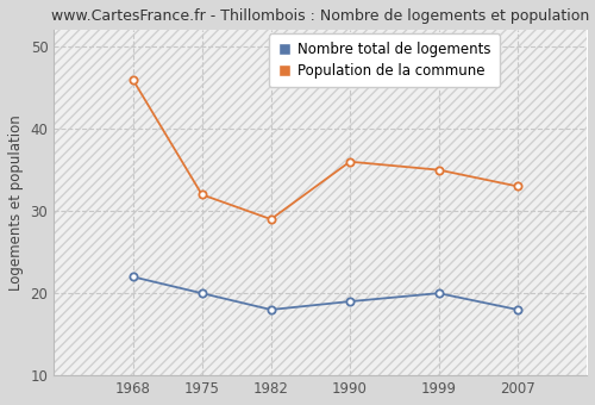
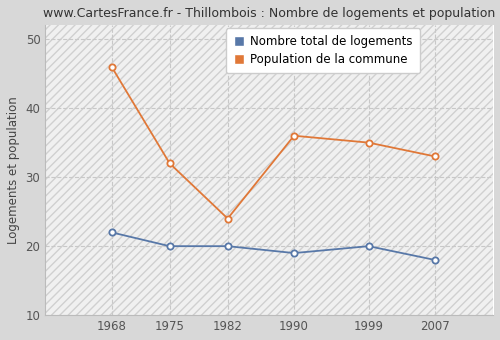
Nombre total de logements/1982: 18 -> 20
Population de la commune/1982: 29 -> 24
